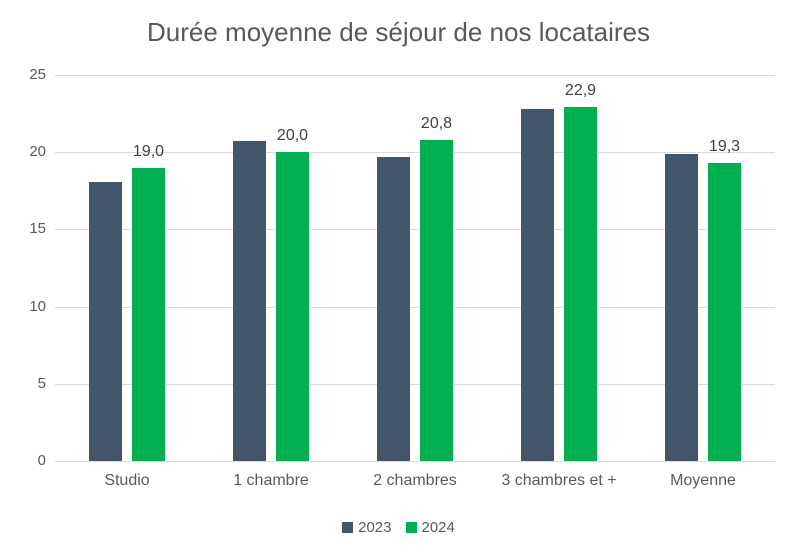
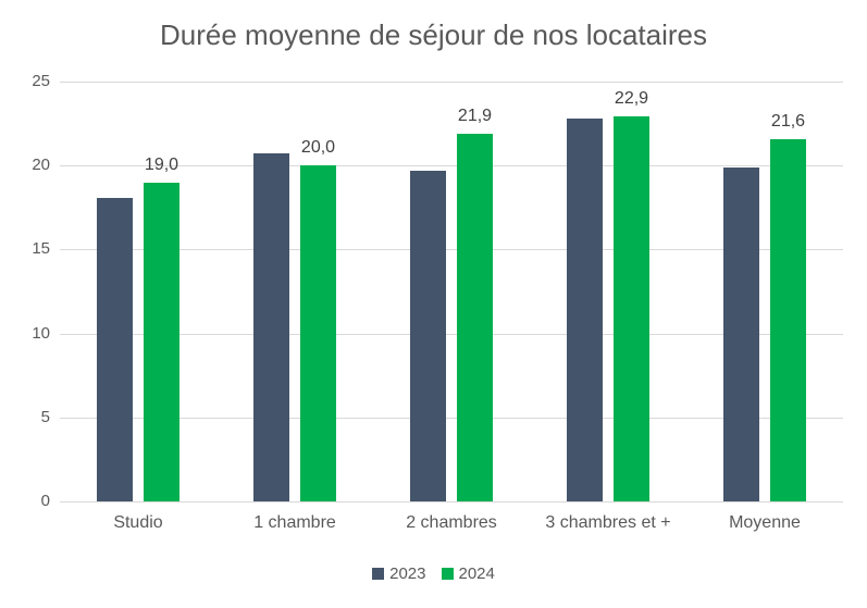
2024/2 chambres: 20,8 -> 21,9
2024/Moyenne: 19,3 -> 21,6
